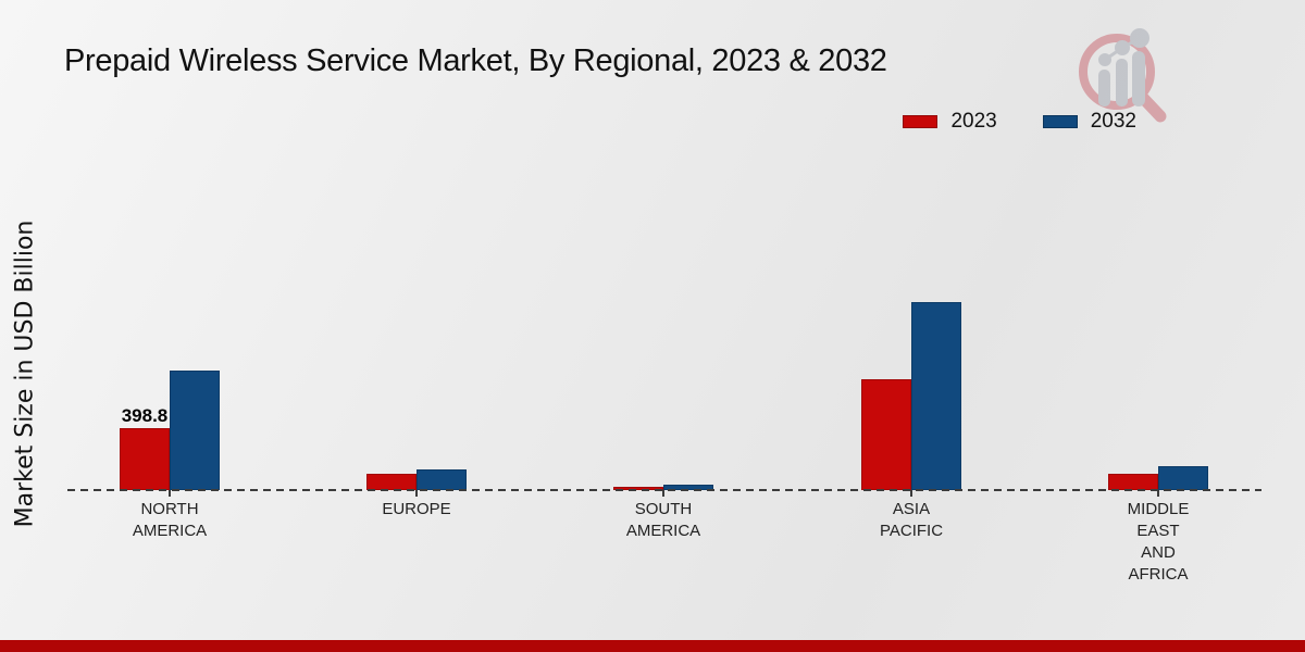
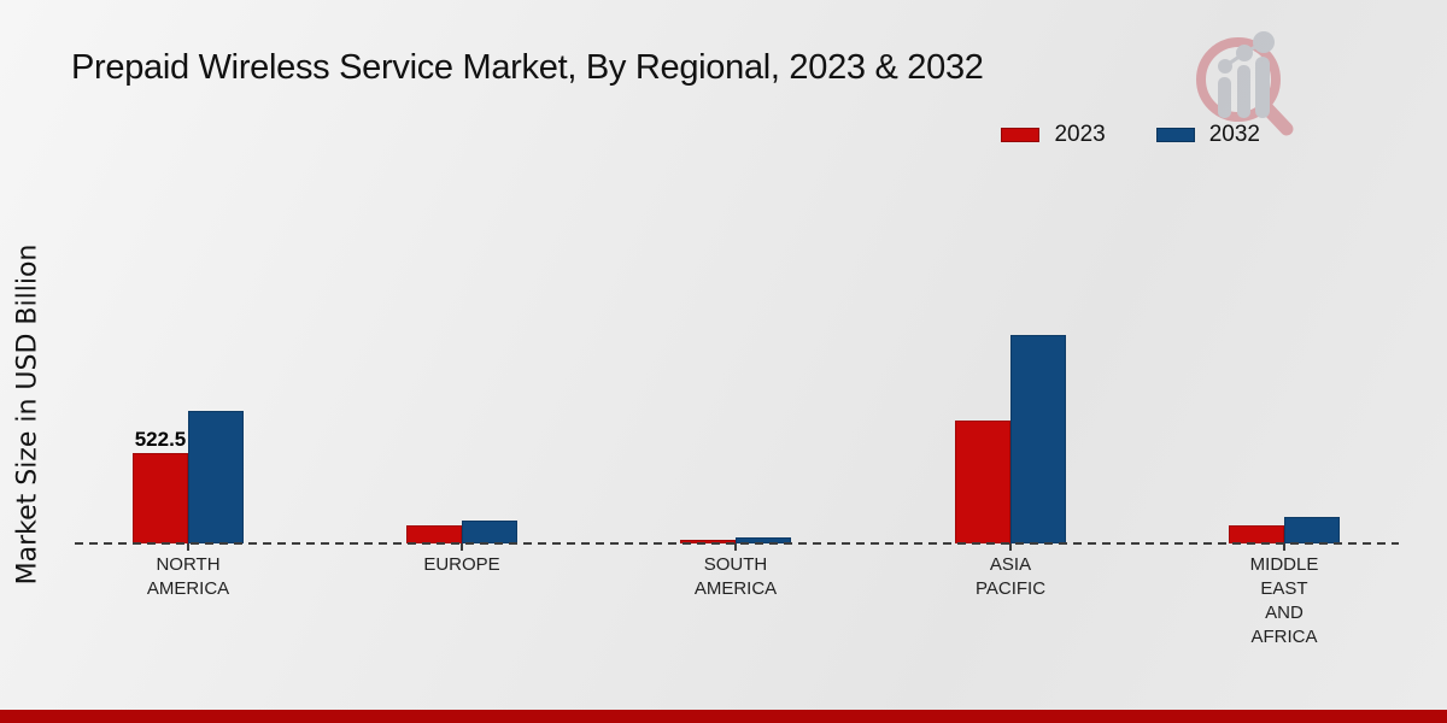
2023/NORTH AMERICA: 398.8 -> 522.5
